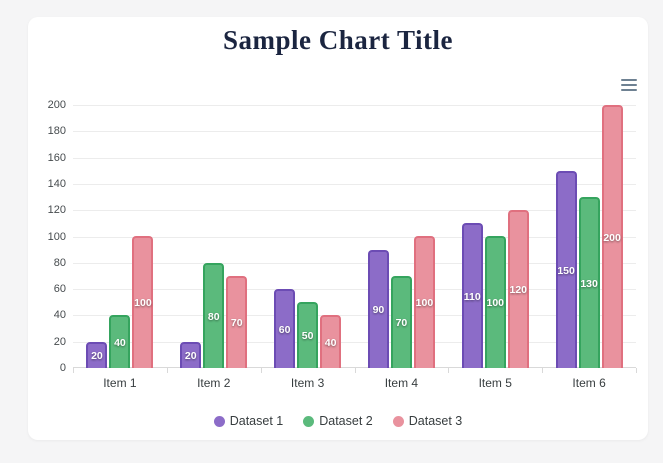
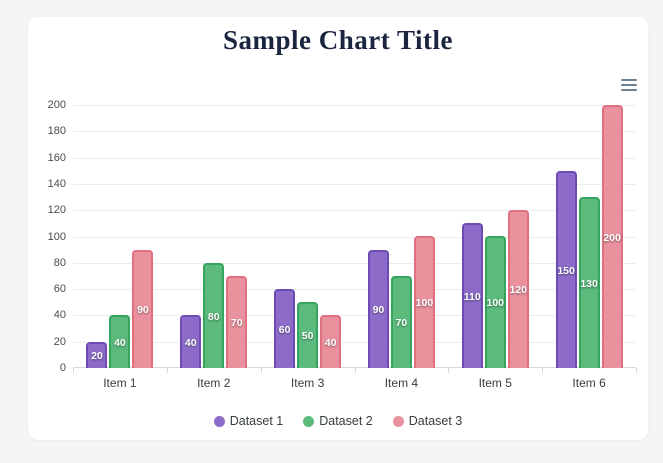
Dataset 3/Item 1: 100 -> 90
Dataset 1/Item 2: 20 -> 40
